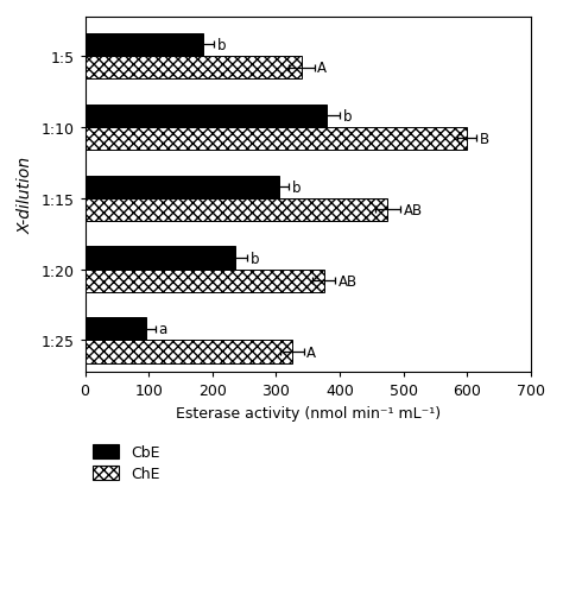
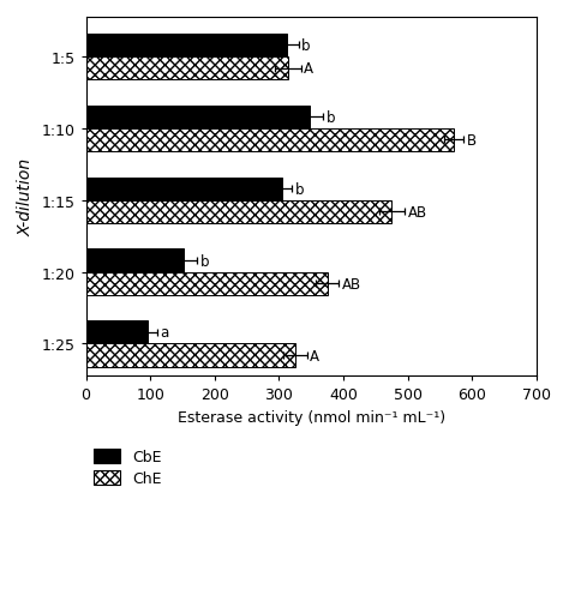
CbE/1:5: 185 -> 312
ChE/1:5: 340 -> 314
CbE/1:10: 380 -> 348
ChE/1:10: 600 -> 572
CbE/1:20: 235 -> 152
